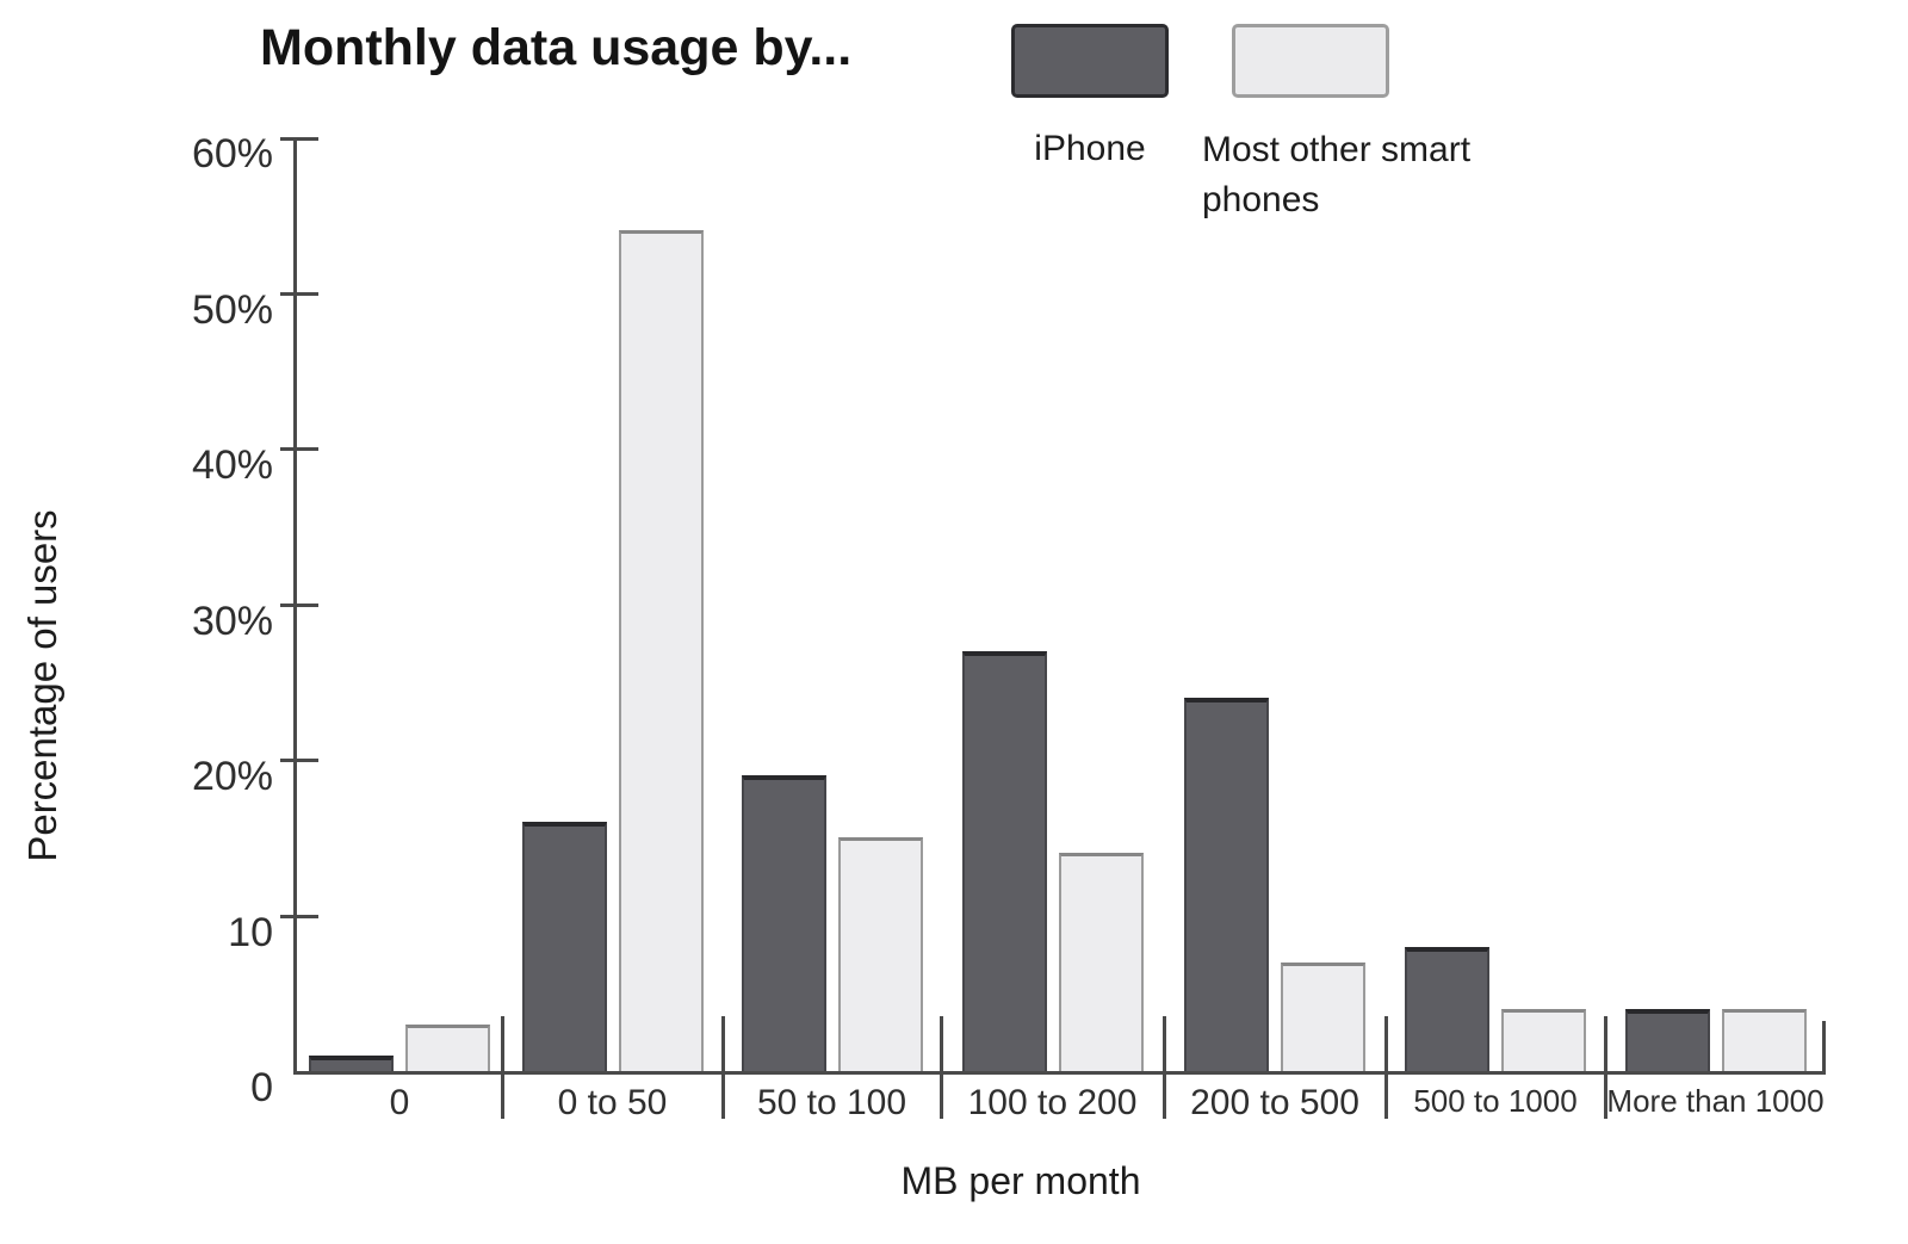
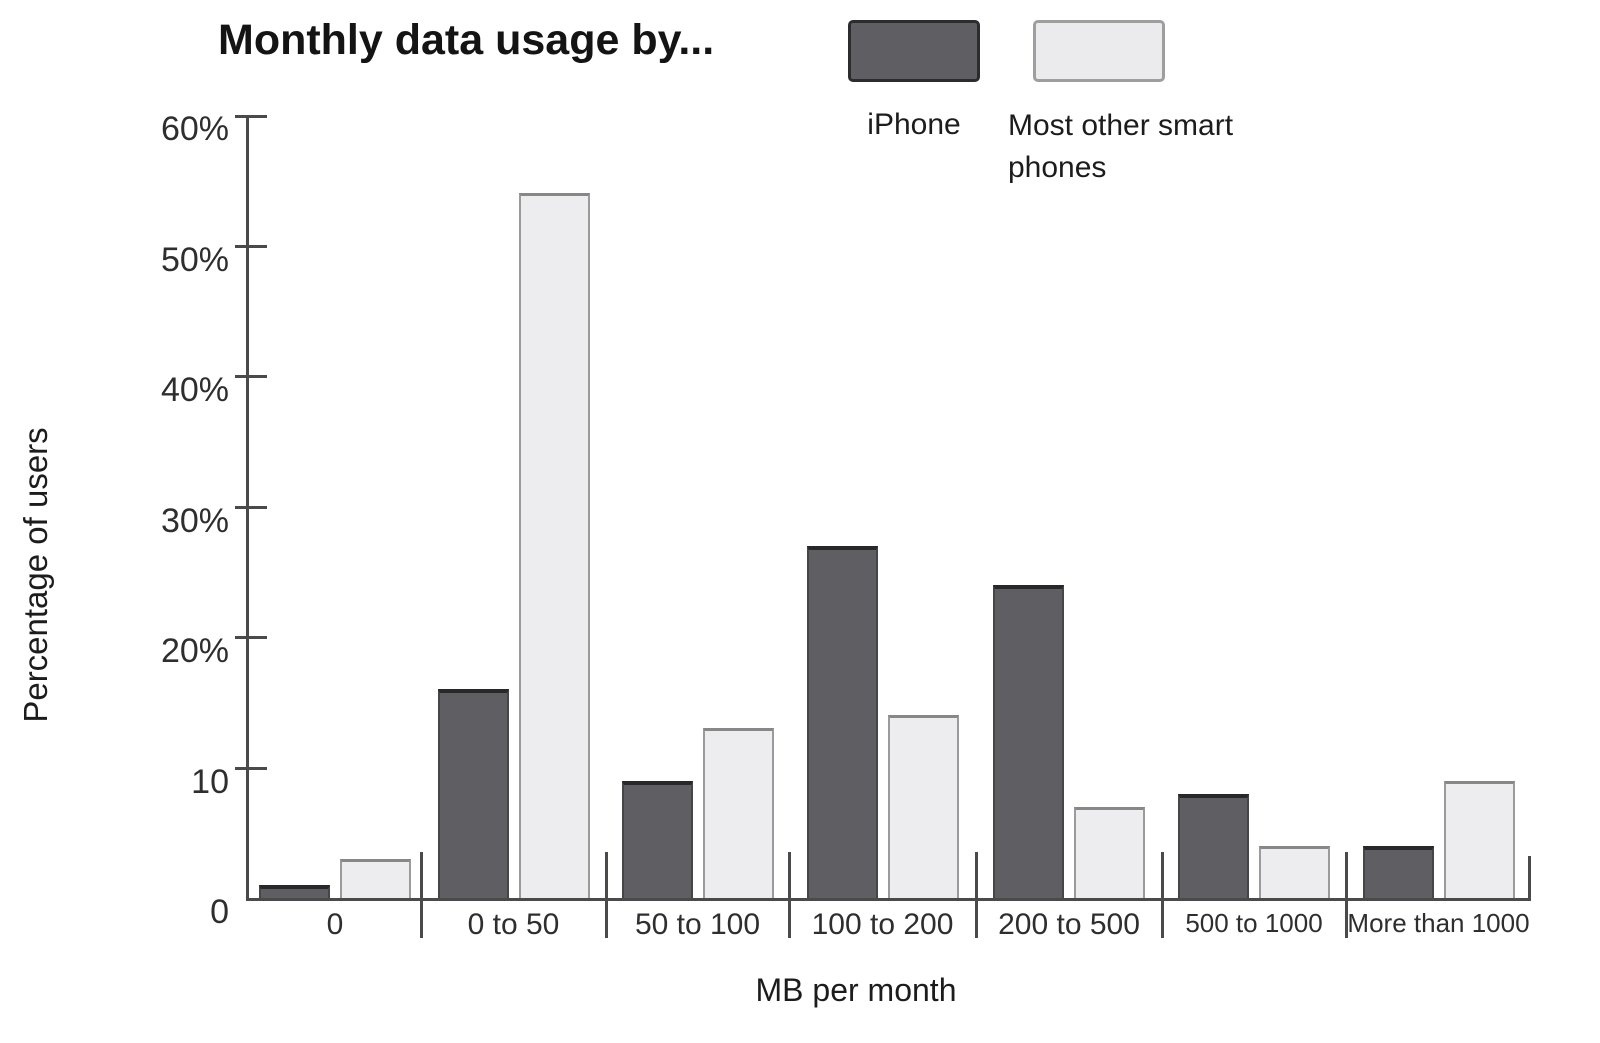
iPhone/50 to 100: 19% -> 9%
Most other smart phones/50 to 100: 15% -> 13%
Most other smart phones/More than 1000: 4% -> 9%
